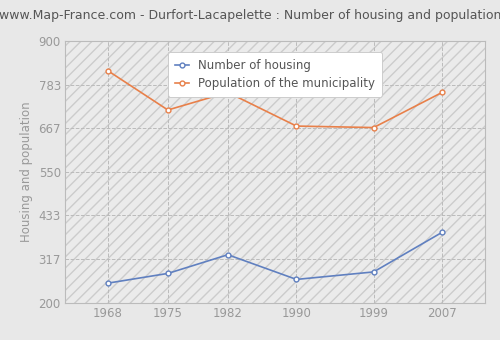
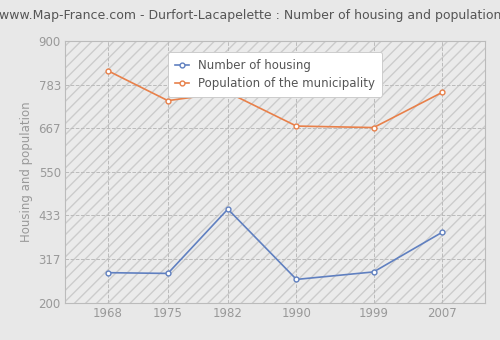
Number of housing/1968: 252 -> 280
Population of the municipality/1975: 715 -> 740
Number of housing/1982: 328 -> 450
